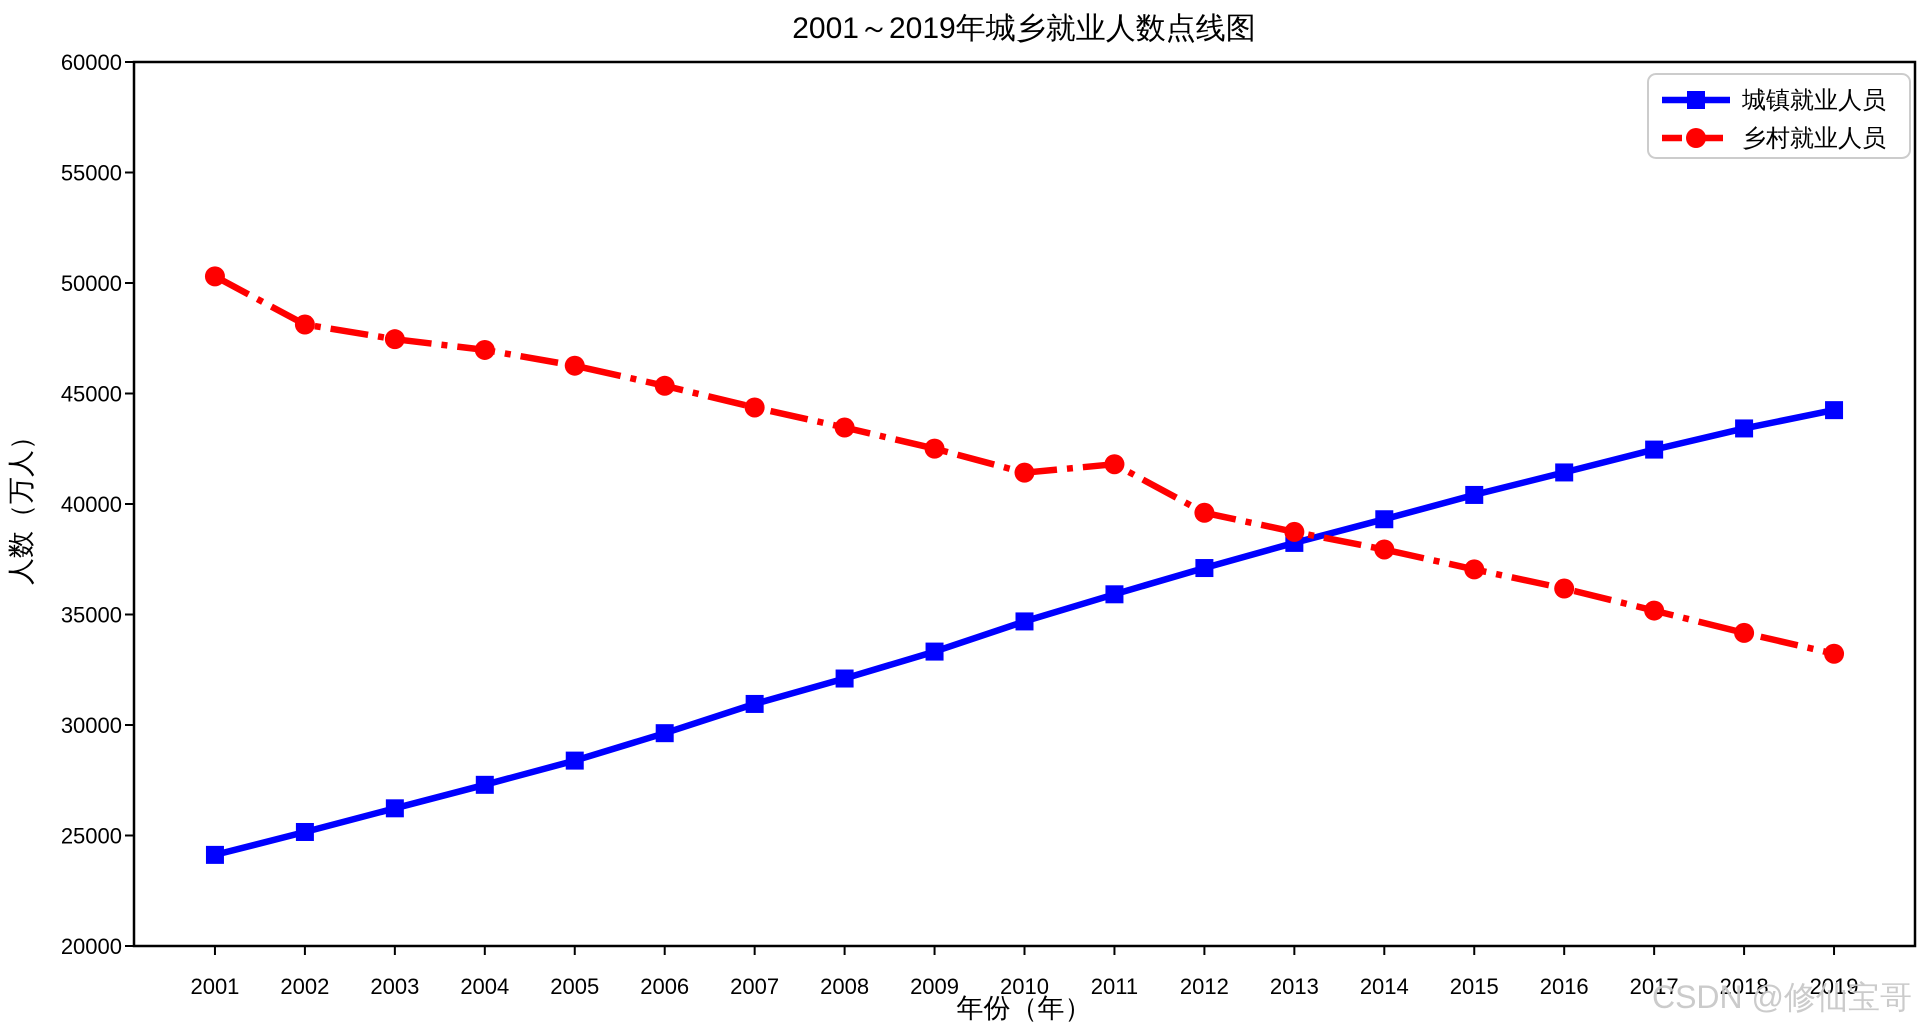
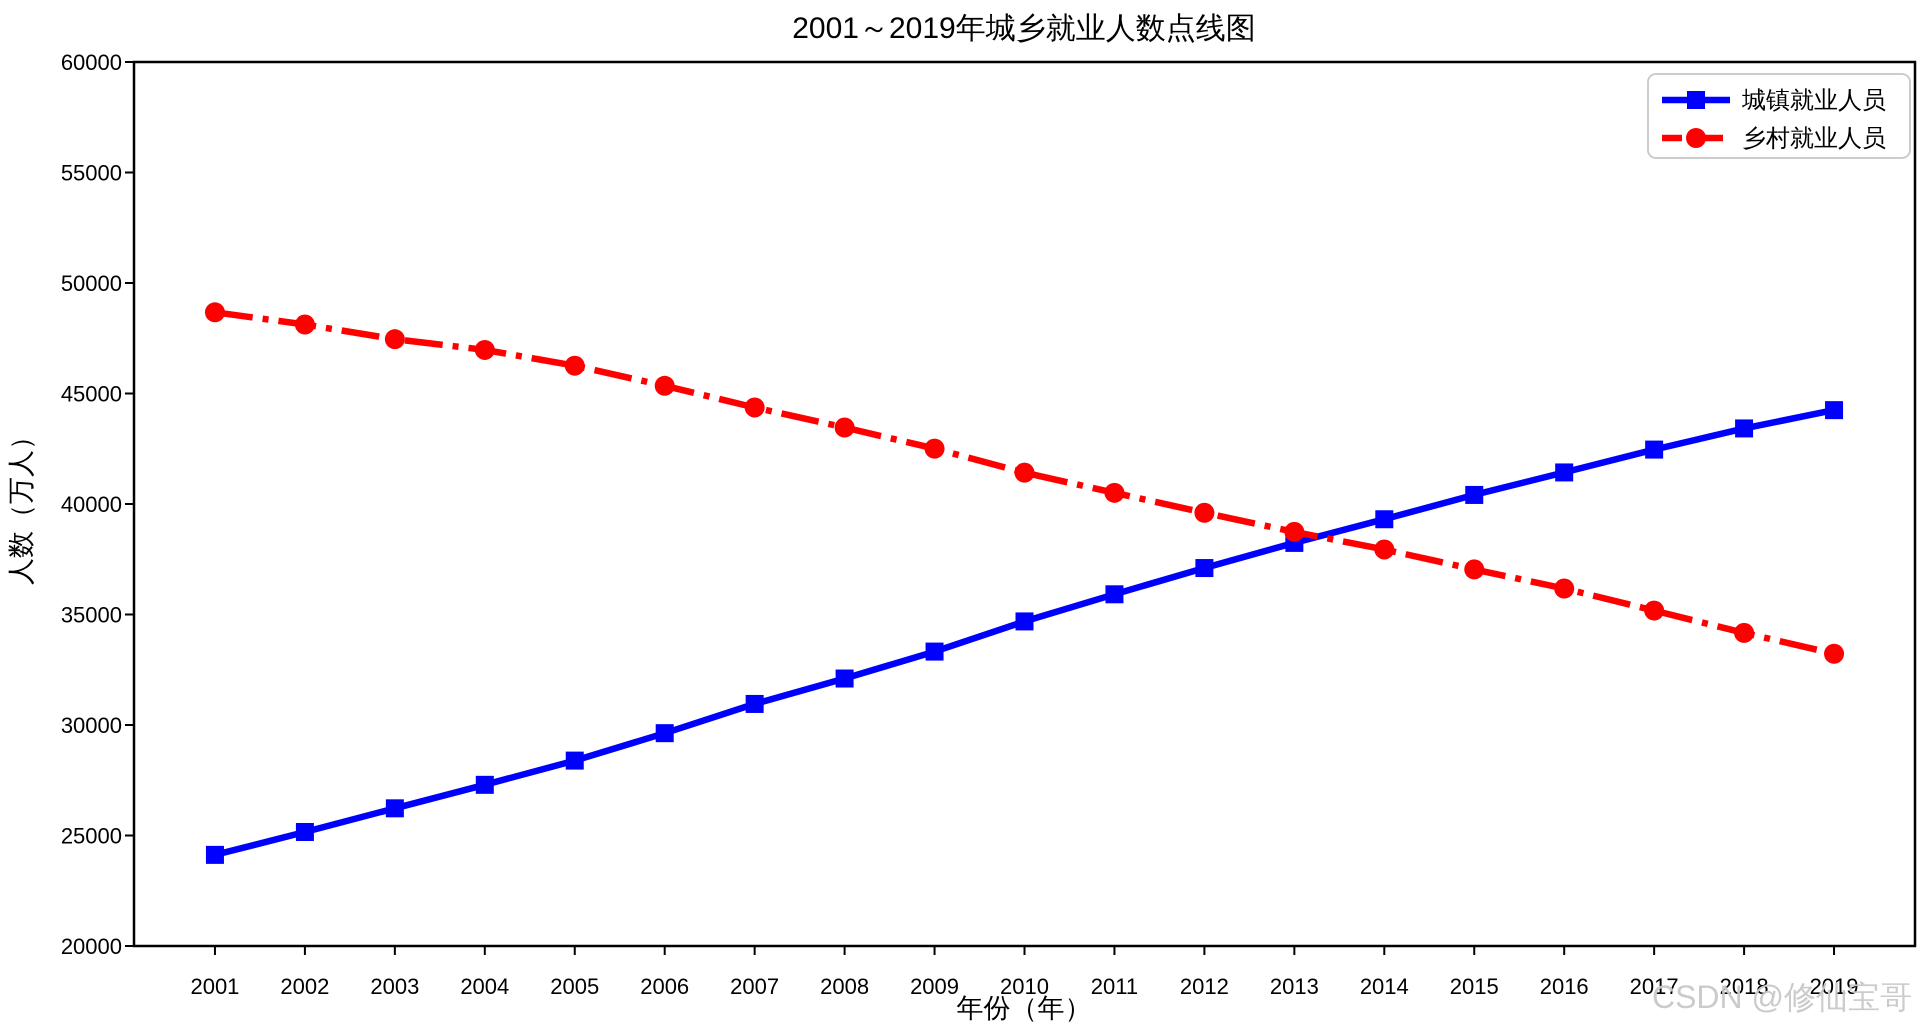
乡村就业人员/2001: 50300 -> 48700
乡村就业人员/2011: 41800 -> 40500
